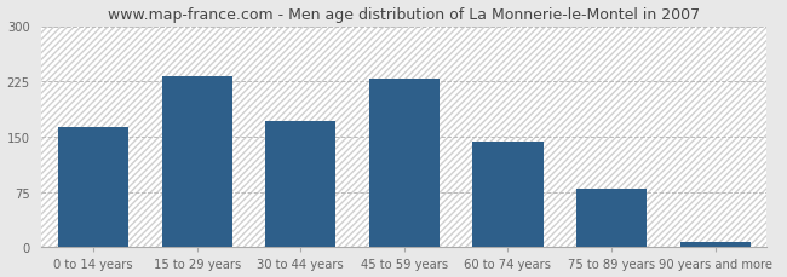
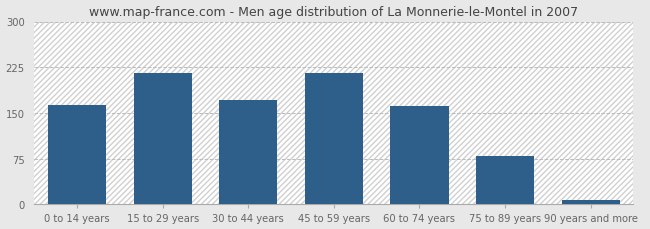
15 to 29 years: 232 -> 215
45 to 59 years: 228 -> 215
60 to 74 years: 144 -> 161
